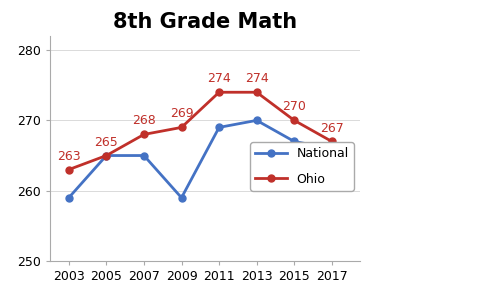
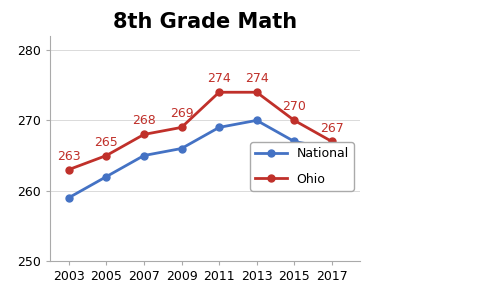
National/2005: 265 -> 262
National/2009: 259 -> 266
